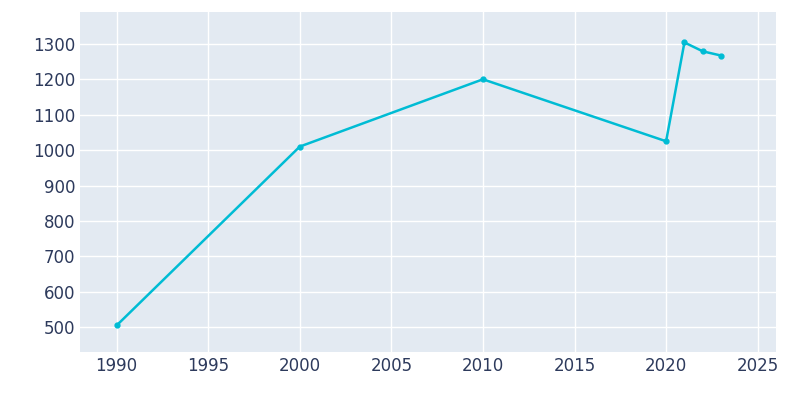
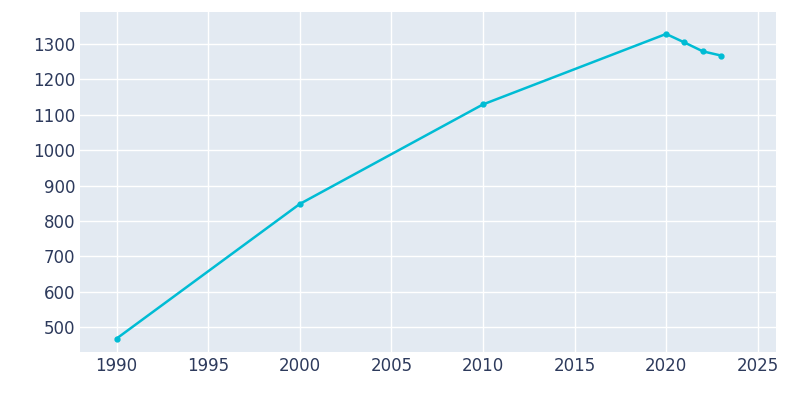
1990: 505 -> 468
2000: 1010 -> 848
2010: 1200 -> 1129
2020: 1025 -> 1328
